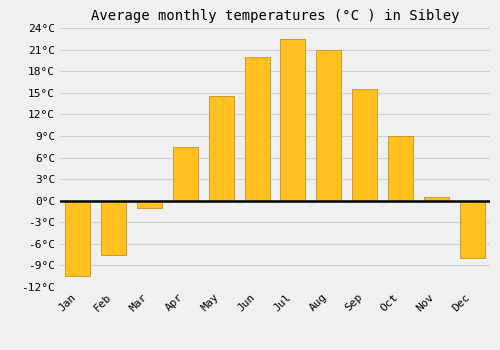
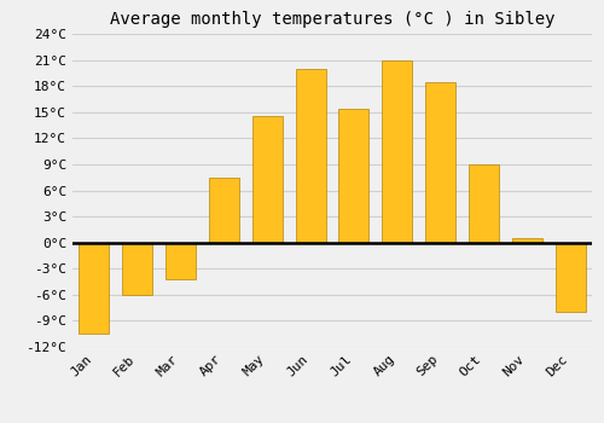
Feb: -7.5°C -> -6.0°C
Mar: -1.0°C -> -4.2°C
Jul: 22.5°C -> 15.4°C
Sep: 15.5°C -> 18.4°C
